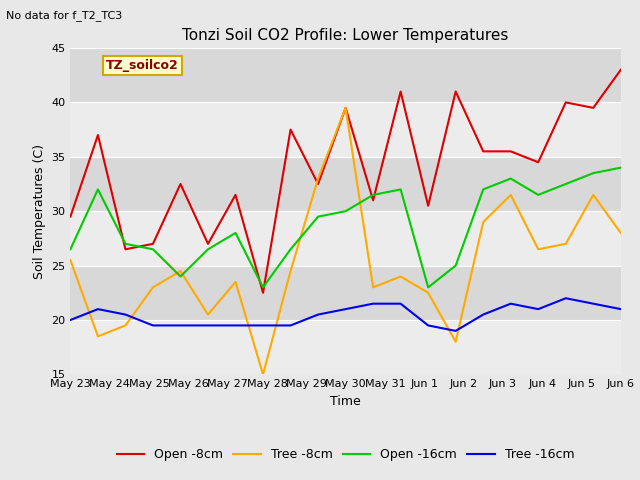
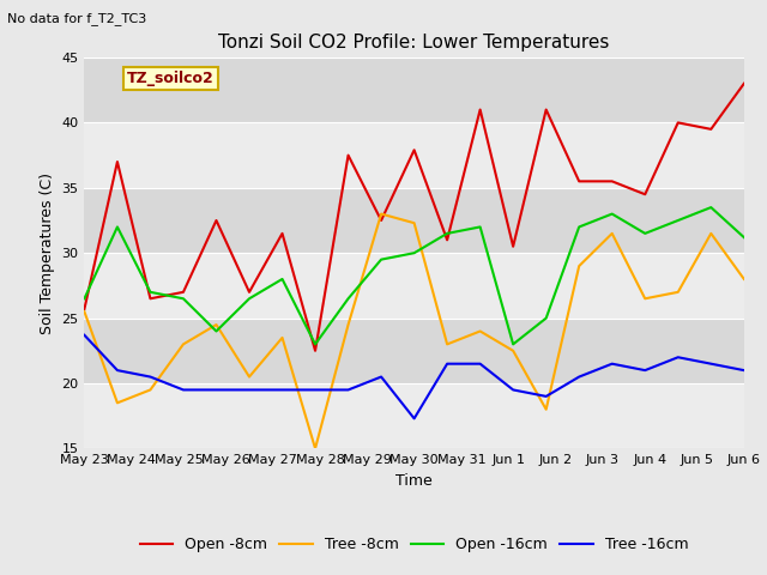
Open -8cm/May 23: 29.5 -> 25.7
Tree -16cm/May 23: 20.0 -> 23.7
Open -8cm/May 30: 39.5 -> 37.9
Tree -8cm/May 30: 39.5 -> 32.3
Tree -16cm/May 30: 21.0 -> 17.3
Open -16cm/Jun 6: 34.0 -> 31.2
